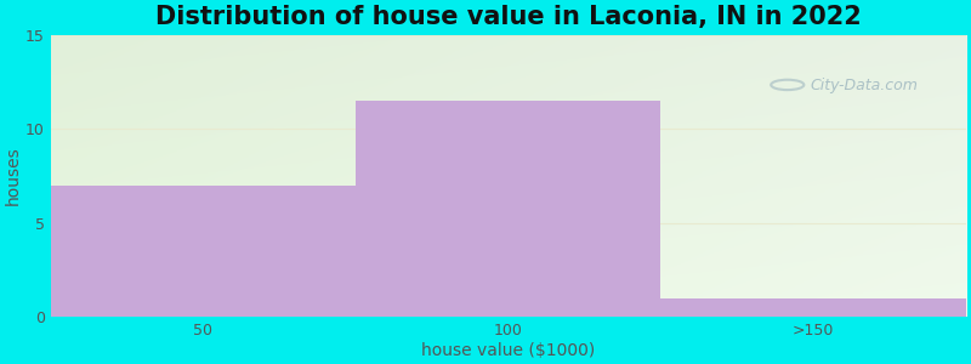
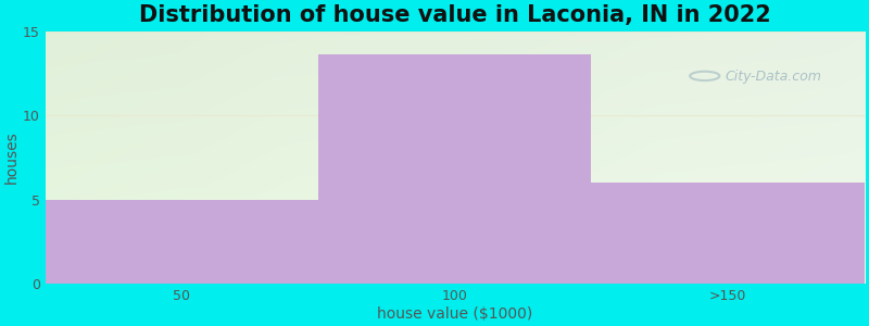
50: 7.0 -> 5.0
100: 11.5 -> 13.6
>150: 1.0 -> 6.0
